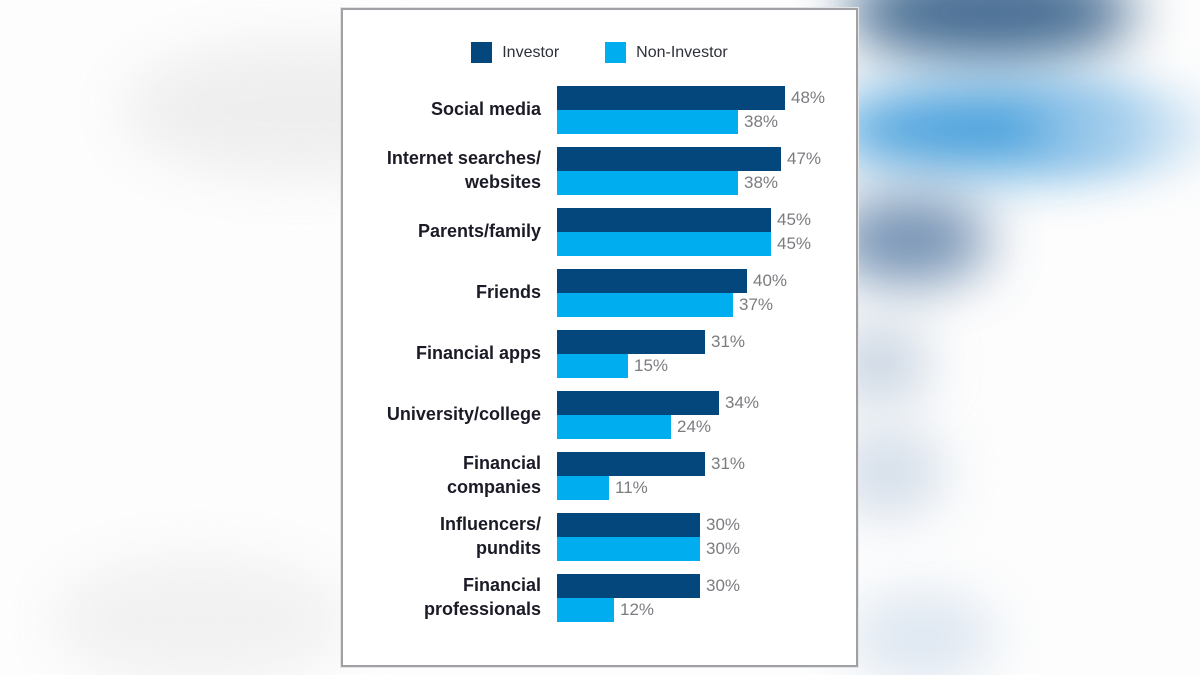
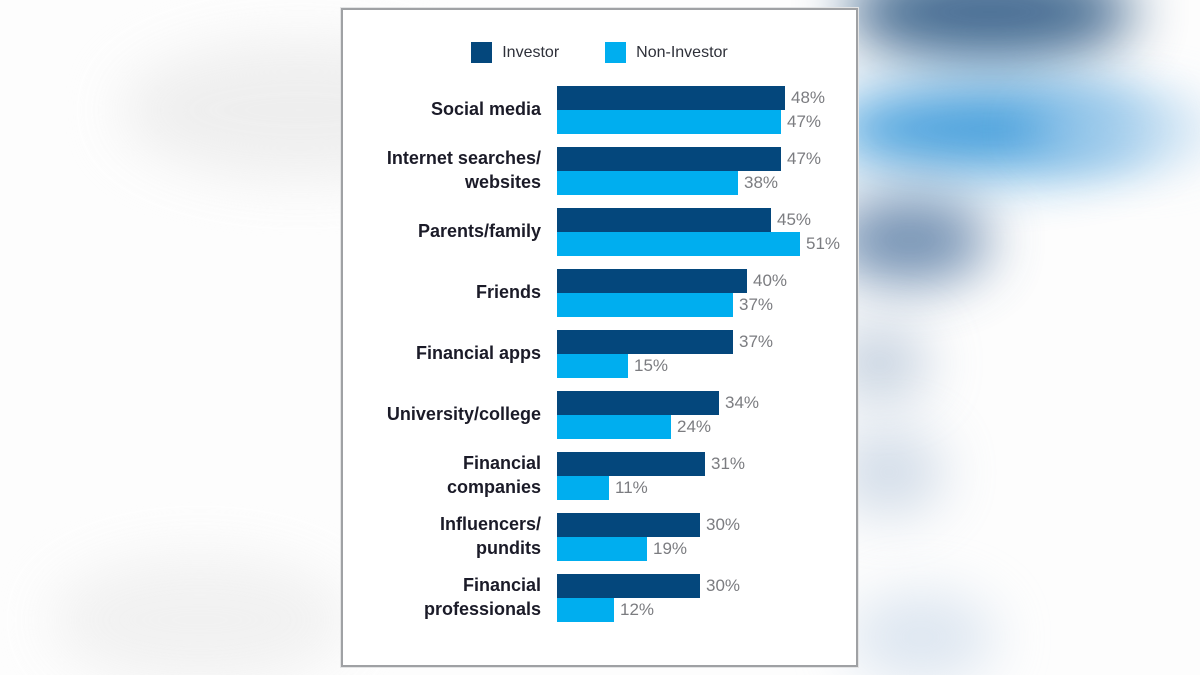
Non-Investor/Social media: 38% -> 47%
Non-Investor/Parents/family: 45% -> 51%
Investor/Financial apps: 31% -> 37%
Non-Investor/Influencers/pundits: 30% -> 19%
